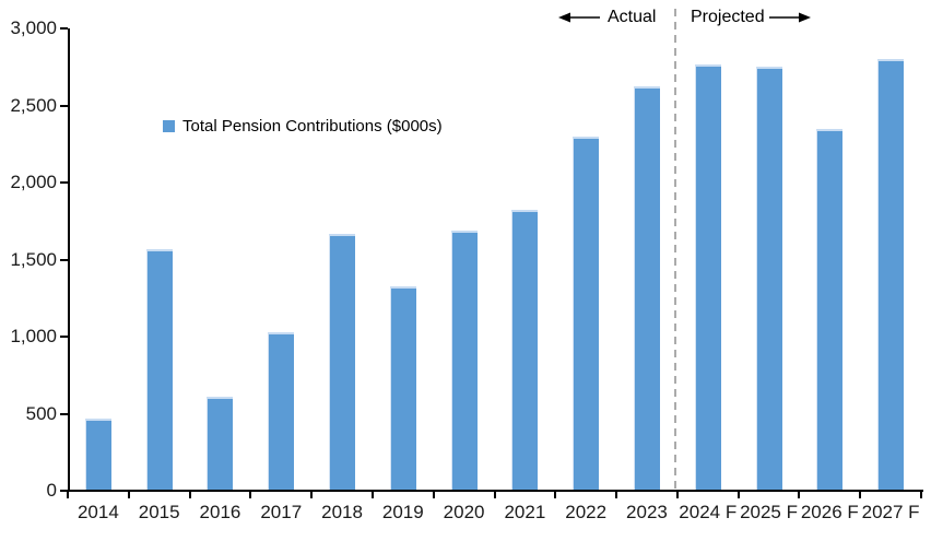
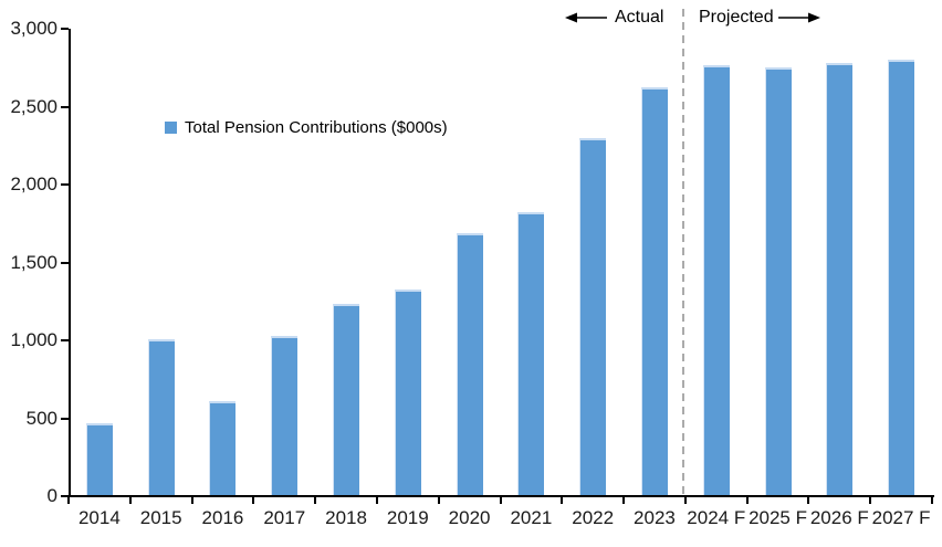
2015: 1570 -> 1000
2018: 1670 -> 1240
2026 F: 2350 -> 2780
